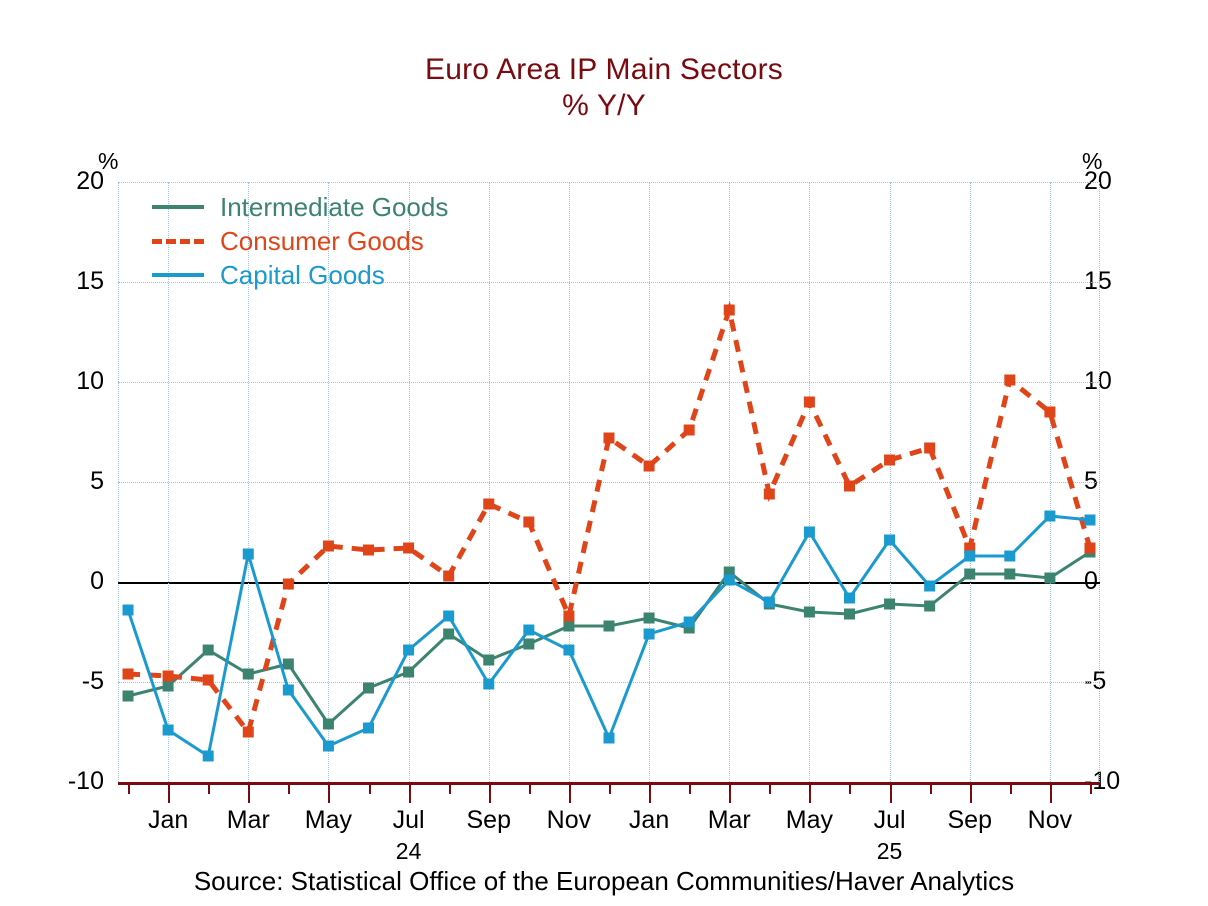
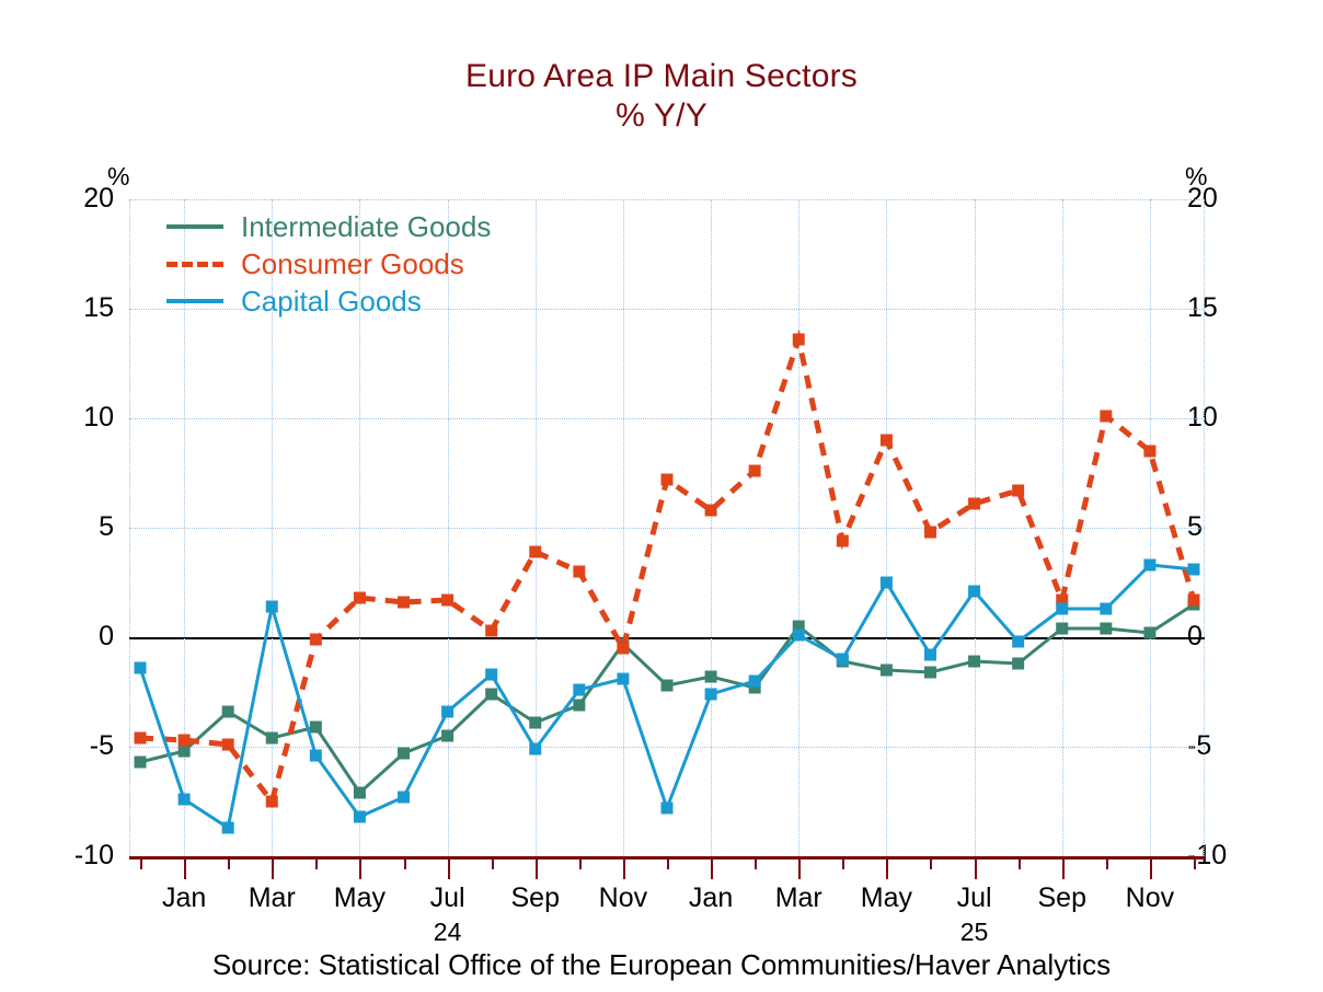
Intermediate Goods/Nov 24: -2.2 -> -0.3
Consumer Goods/Nov 24: -1.7 -> -0.5
Capital Goods/Nov 24: -3.4 -> -1.9
